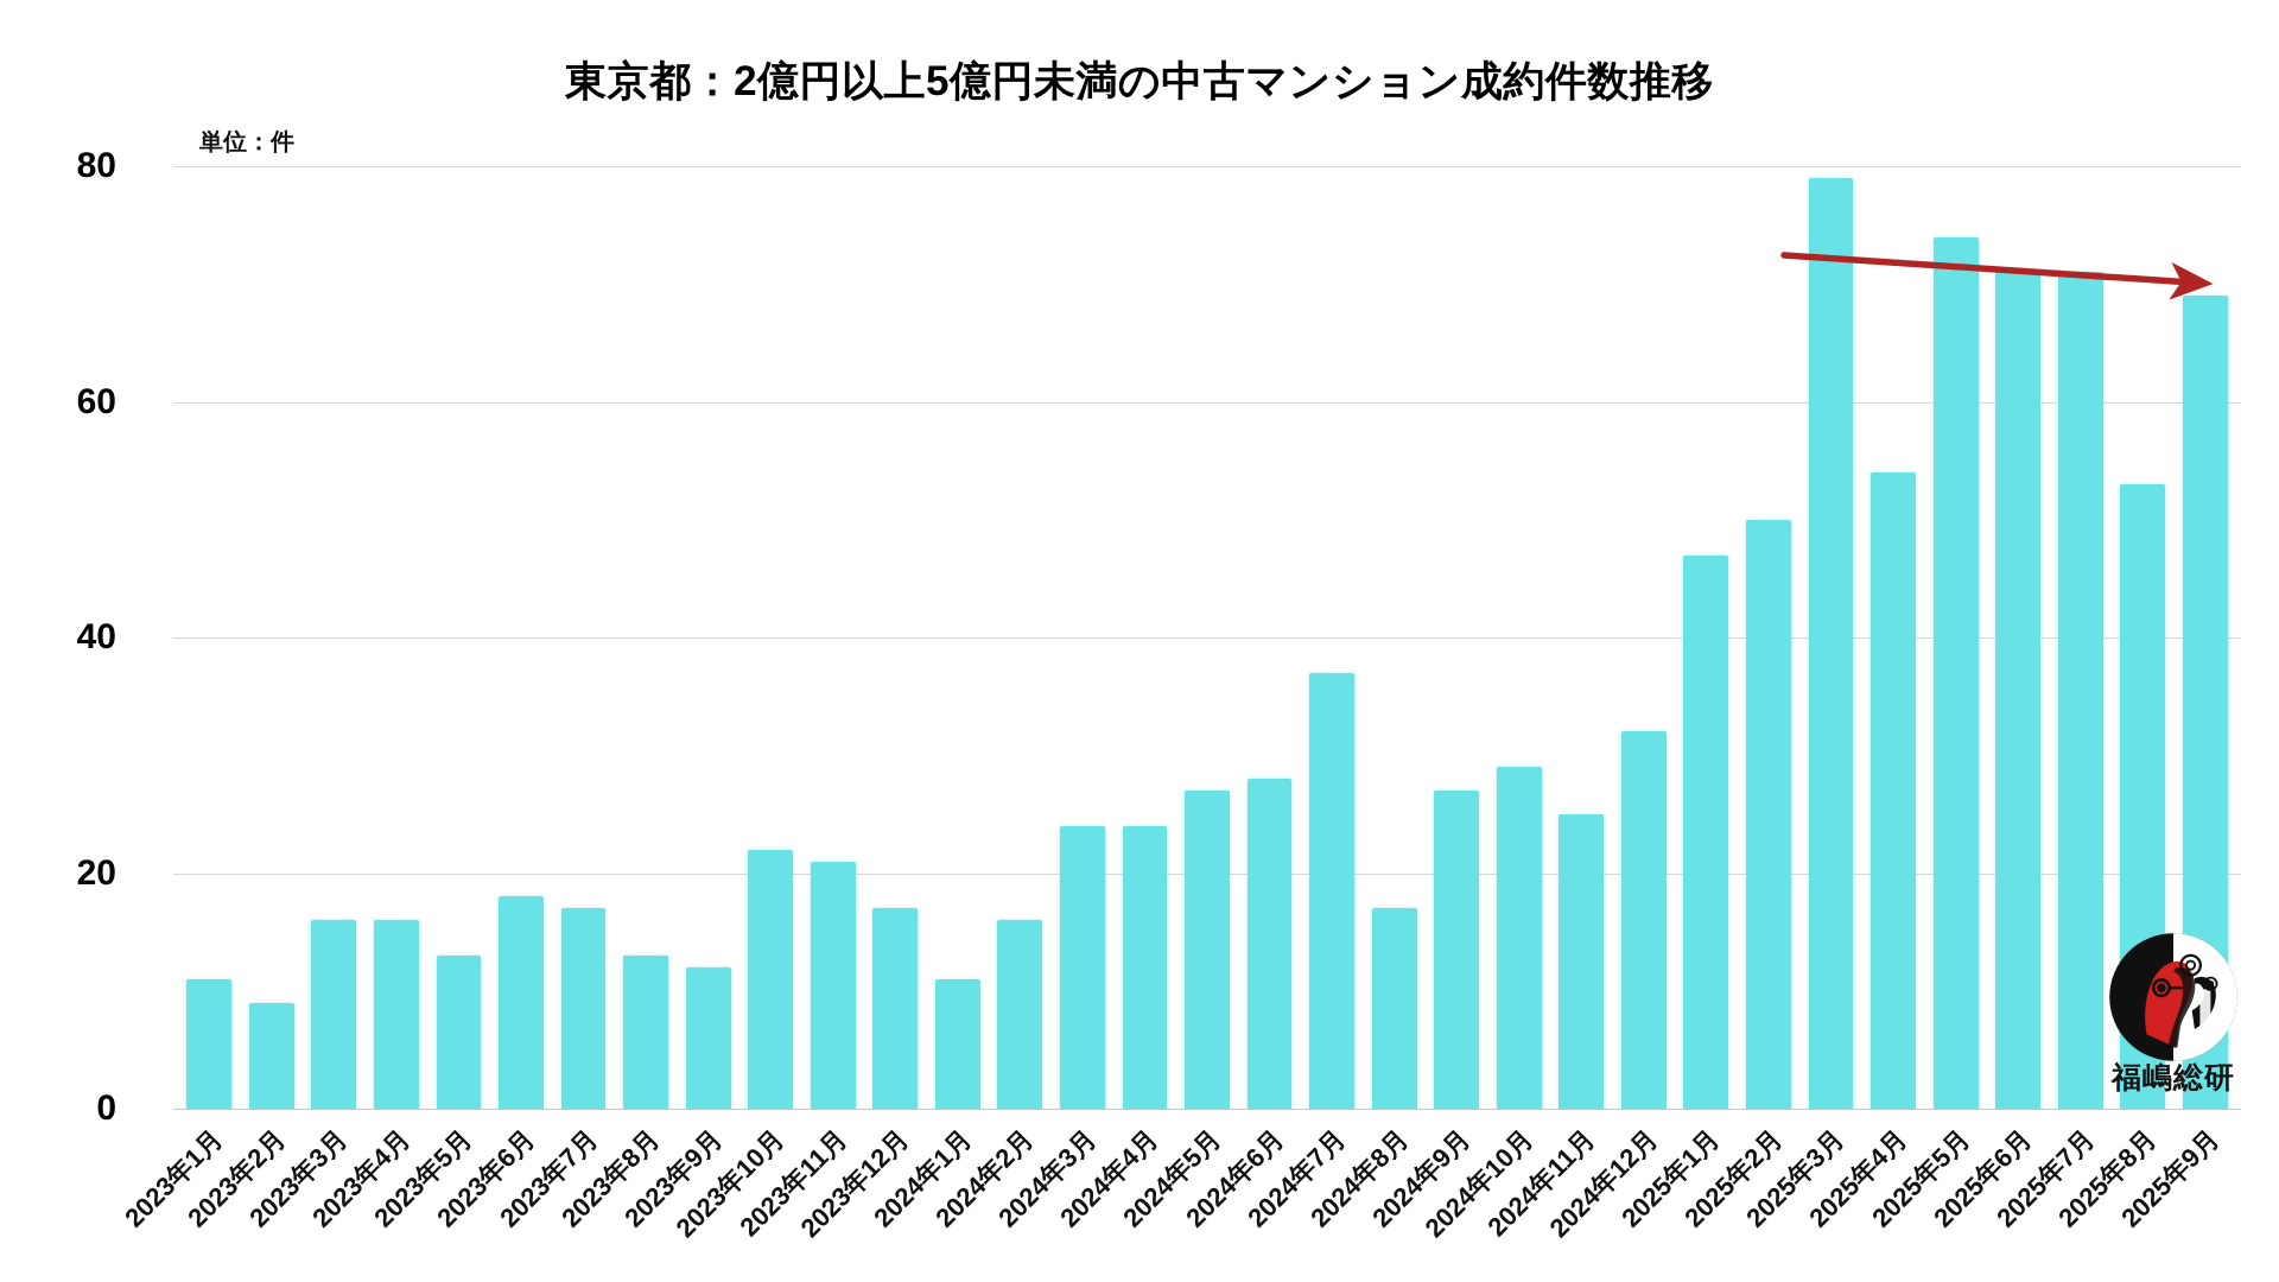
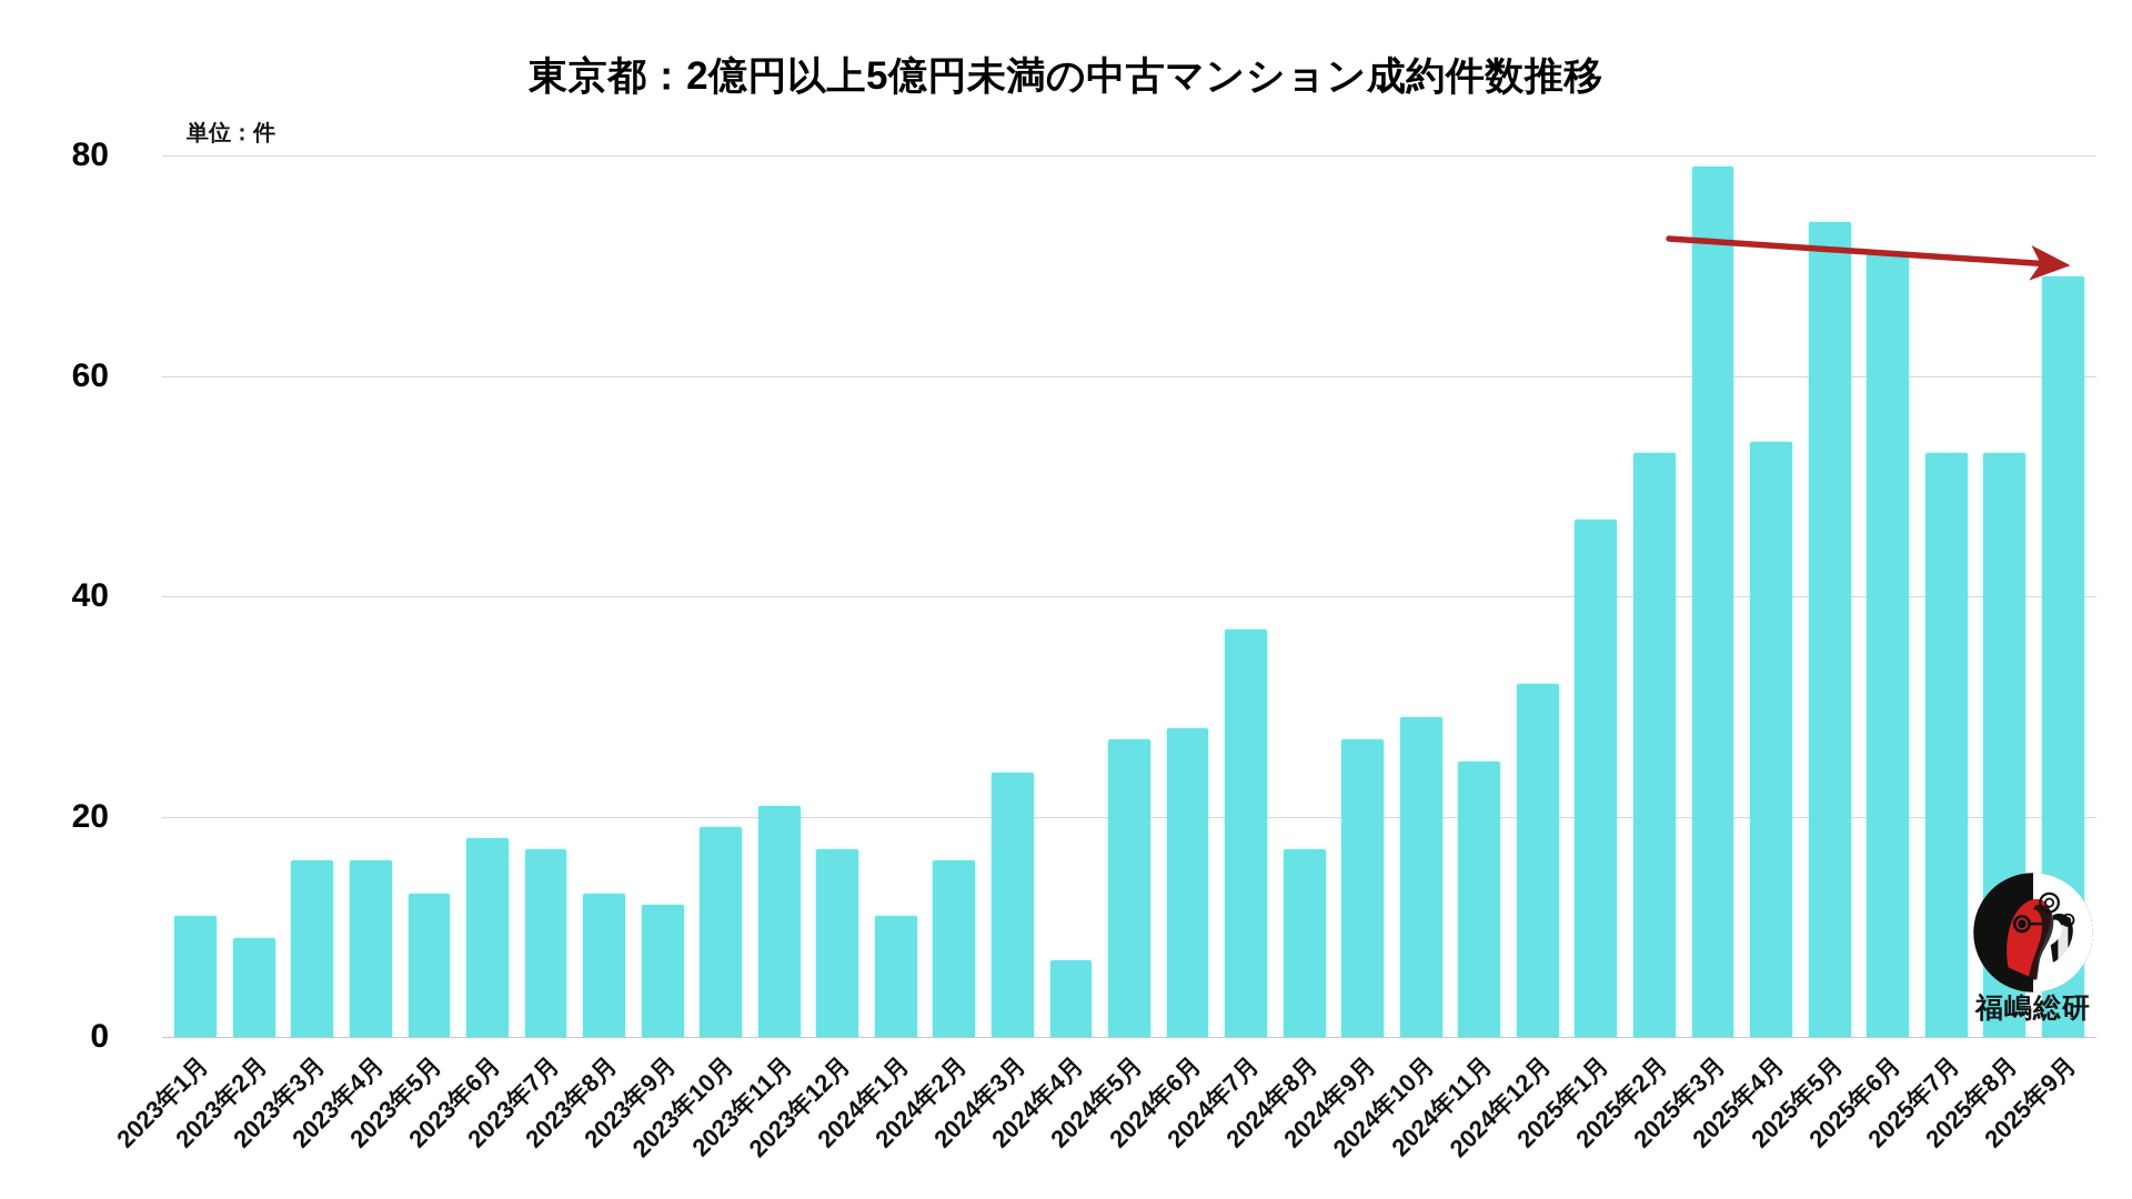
2023年10月: 22 -> 19
2024年4月: 24 -> 7
2025年2月: 50 -> 53
2025年7月: 71 -> 53
